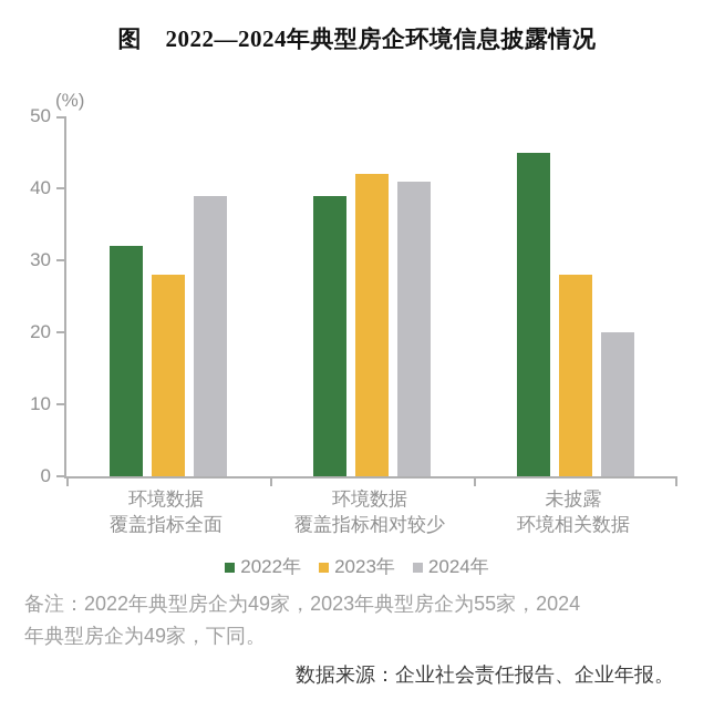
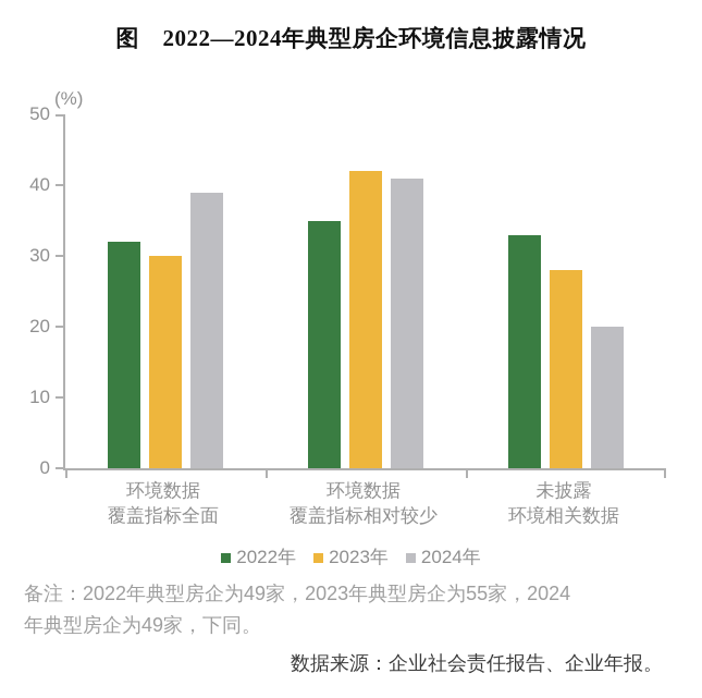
2023年/环境数据覆盖指标全面: 28 -> 30
2022年/环境数据覆盖指标相对较少: 39 -> 35
2022年/未披露环境相关数据: 45 -> 33
